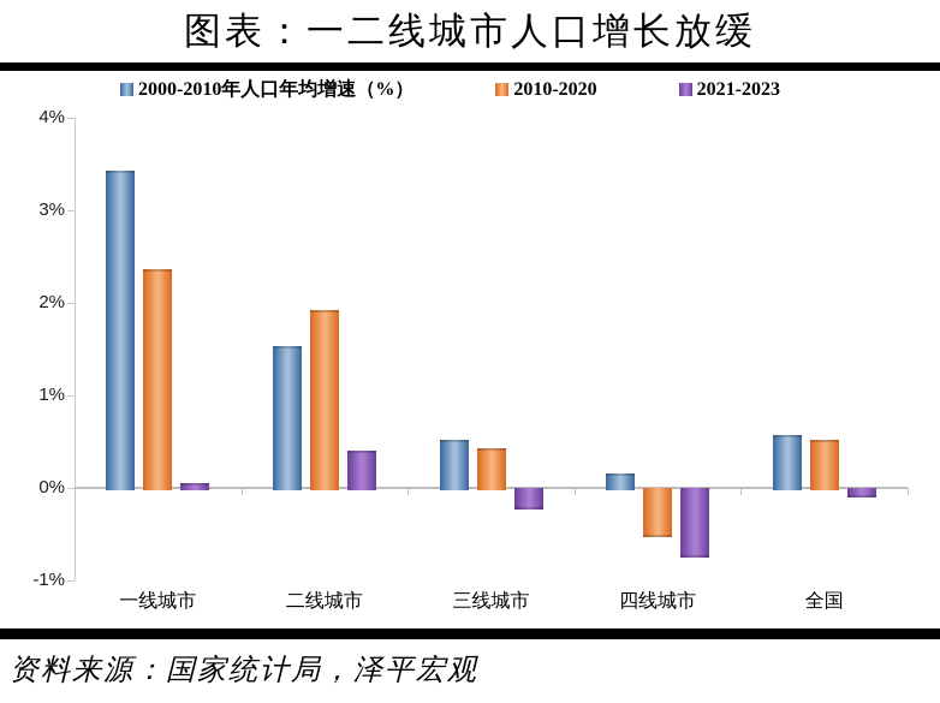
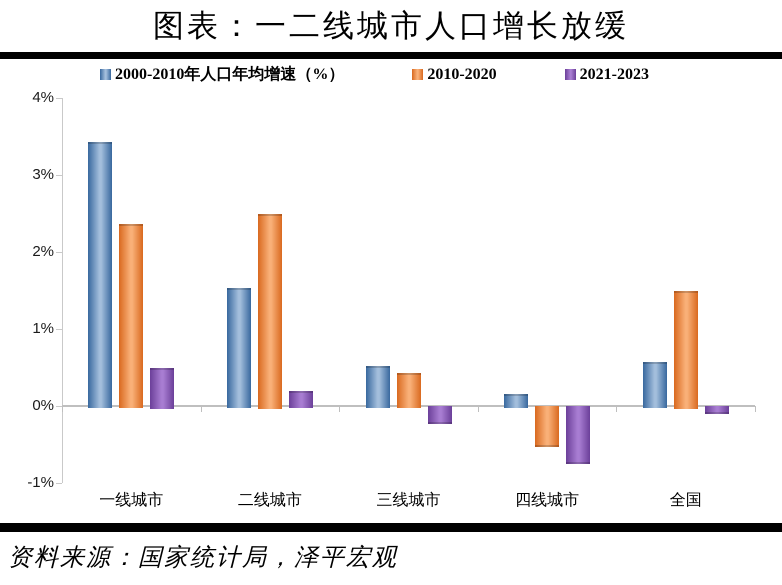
2021-2023/一线城市: 0.1% -> 0.5%
2010-2020/二线城市: 1.9% -> 2.5%
2021-2023/二线城市: 0.4% -> 0.2%
2010-2020/全国: 0.5% -> 1.5%
